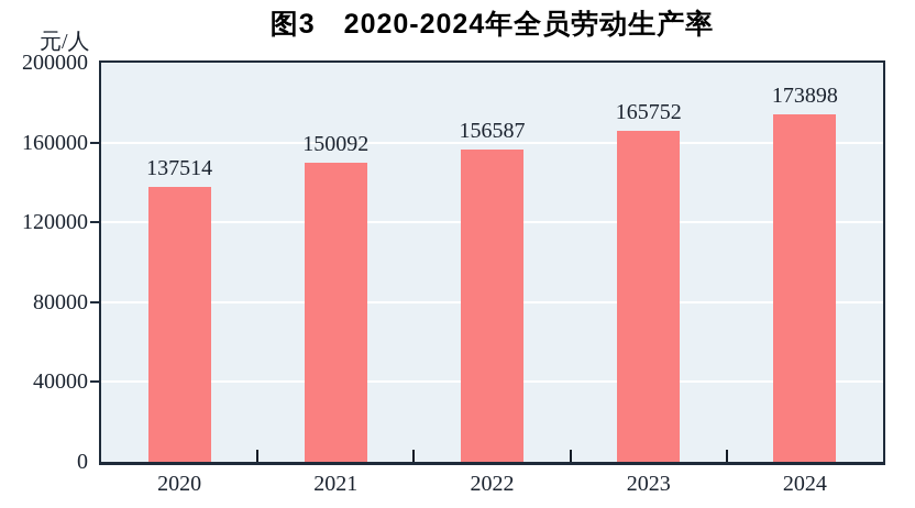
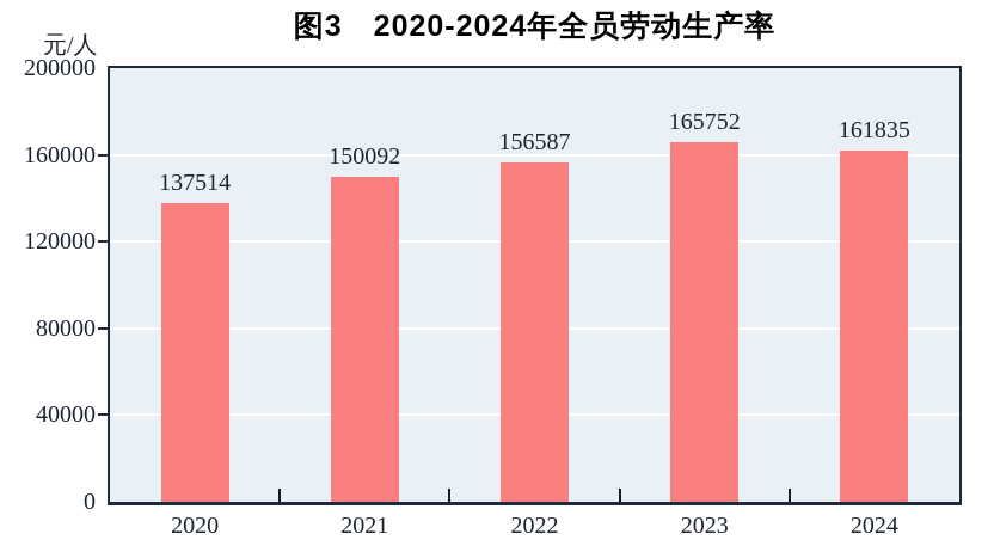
2024: 173898 -> 161835
